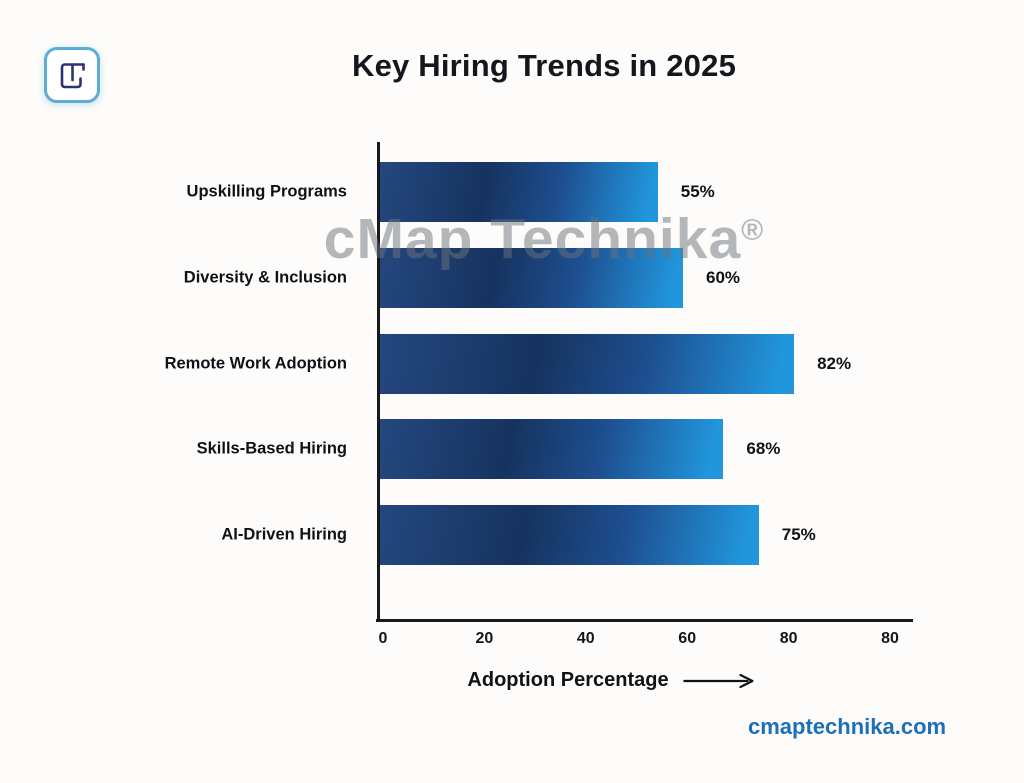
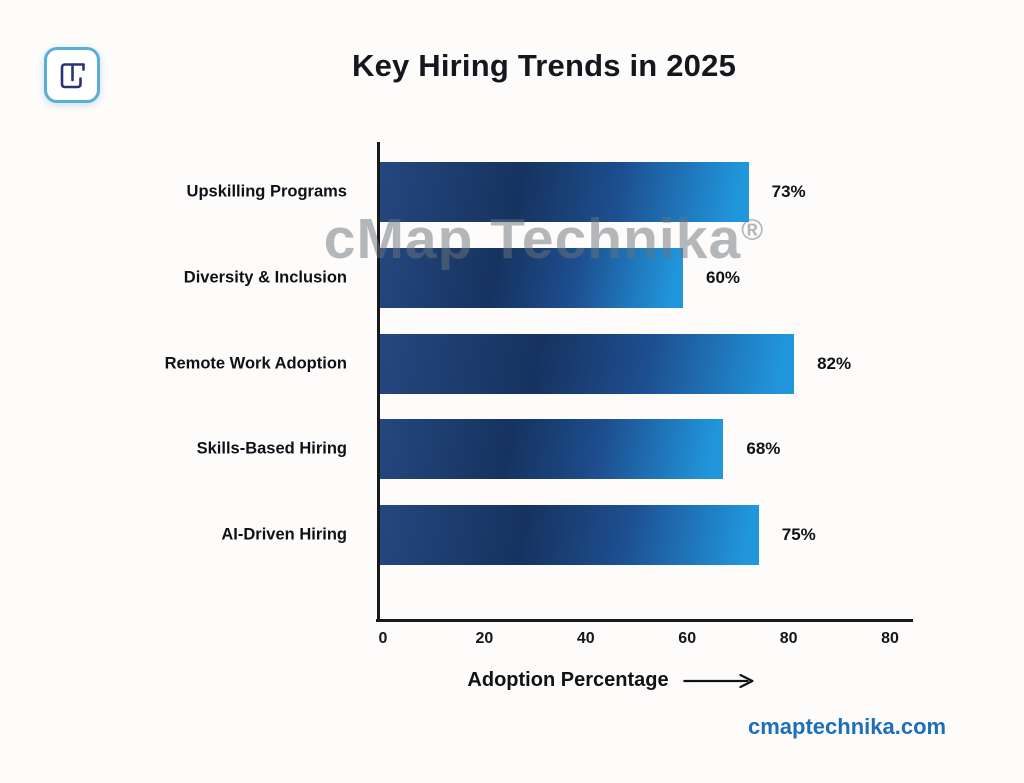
Upskilling Programs: 55% -> 73%
